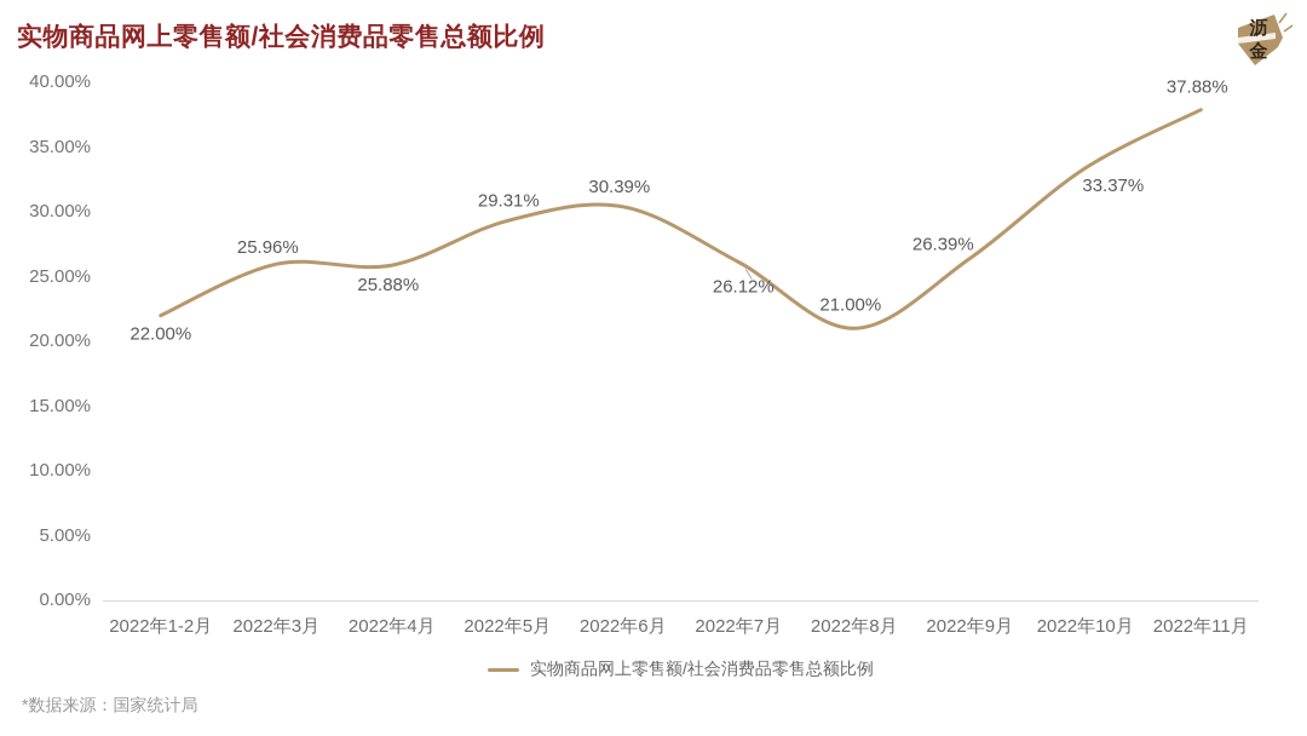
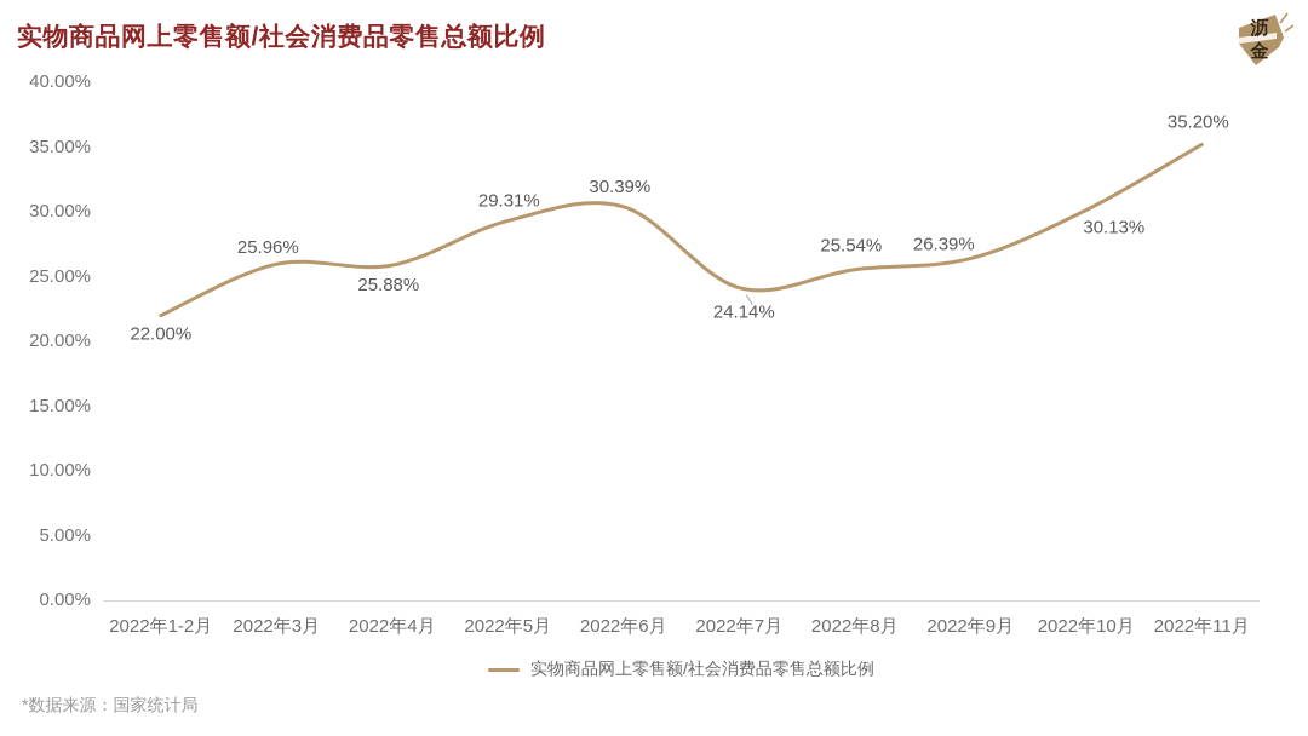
2022年7月: 26.12% -> 24.14%
2022年8月: 21.00% -> 25.54%
2022年10月: 33.37% -> 30.13%
2022年11月: 37.88% -> 35.20%
